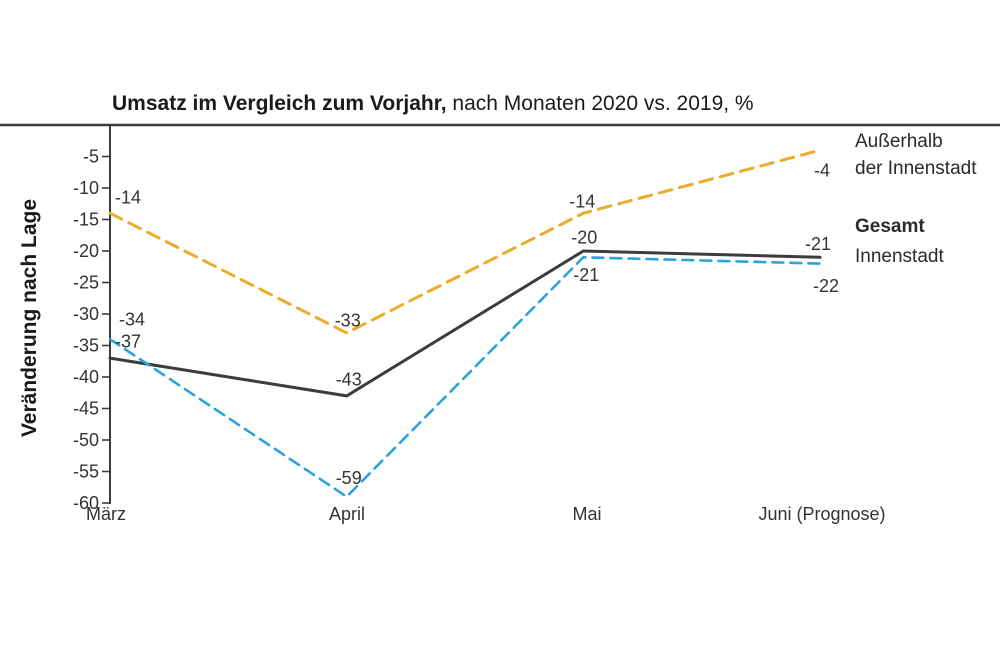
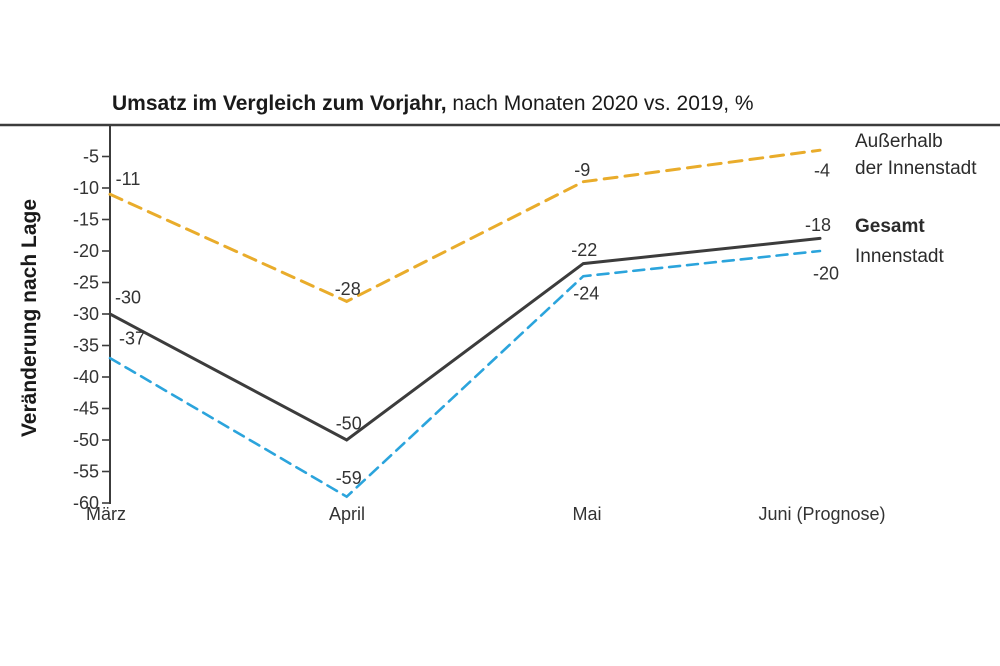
Außerhalb der Innenstadt/März: -14 -> -11
Gesamt/März: -37 -> -30
Innenstadt/März: -34 -> -37
Außerhalb der Innenstadt/April: -33 -> -28
Gesamt/April: -43 -> -50
Außerhalb der Innenstadt/Mai: -14 -> -9
Gesamt/Mai: -20 -> -22
Innenstadt/Mai: -21 -> -24
Gesamt/Juni (Prognose): -21 -> -18
Innenstadt/Juni (Prognose): -22 -> -20
